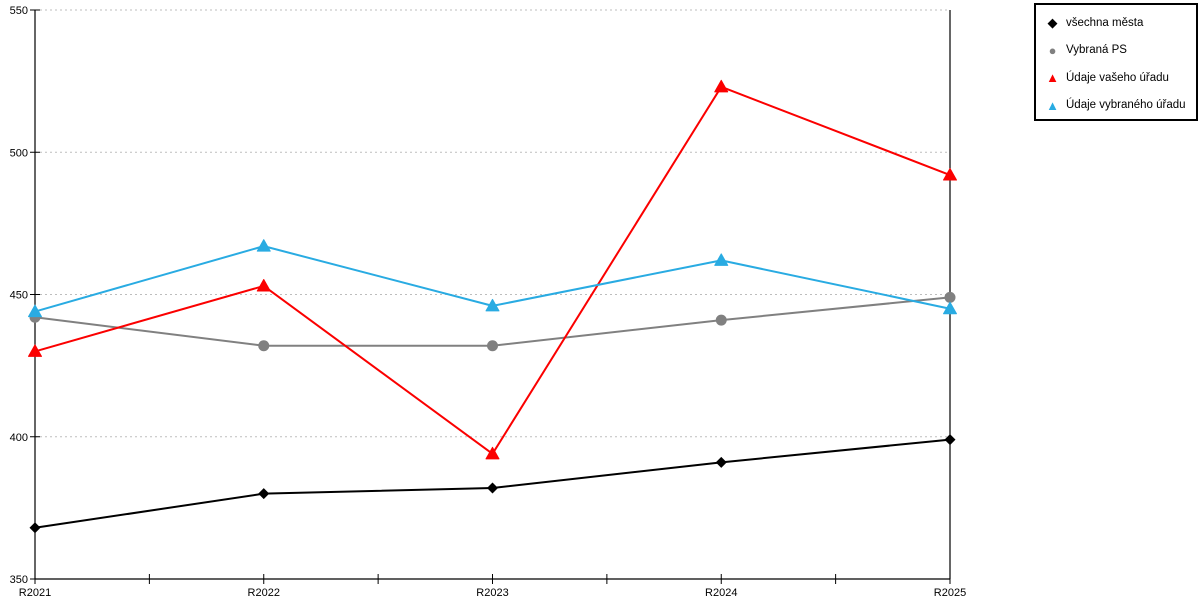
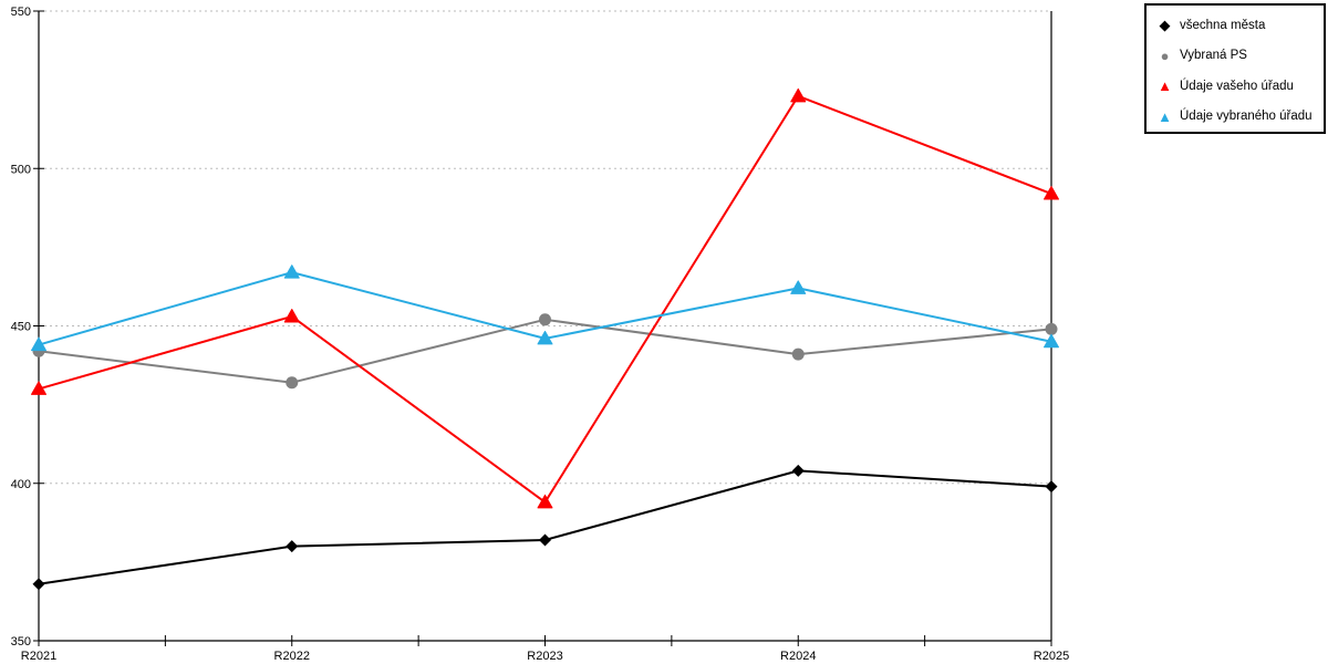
Vybraná PS/R2023: 432 -> 452
všechna města/R2024: 391 -> 404
